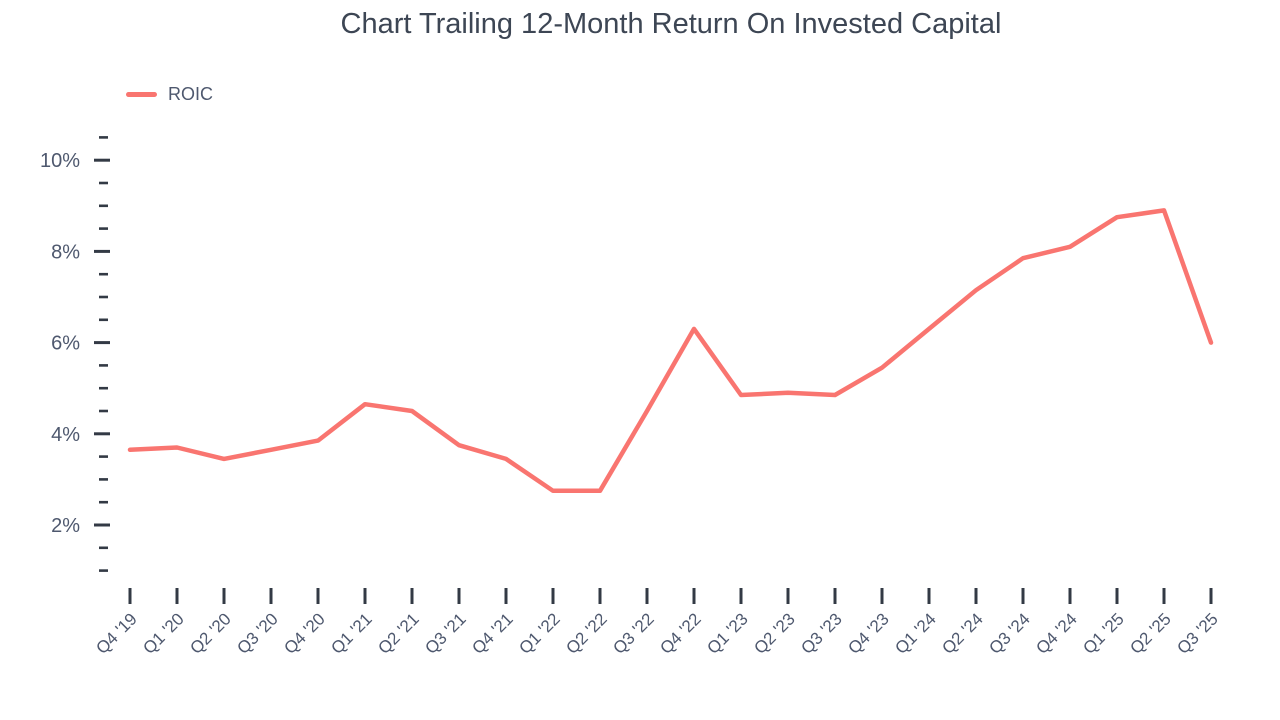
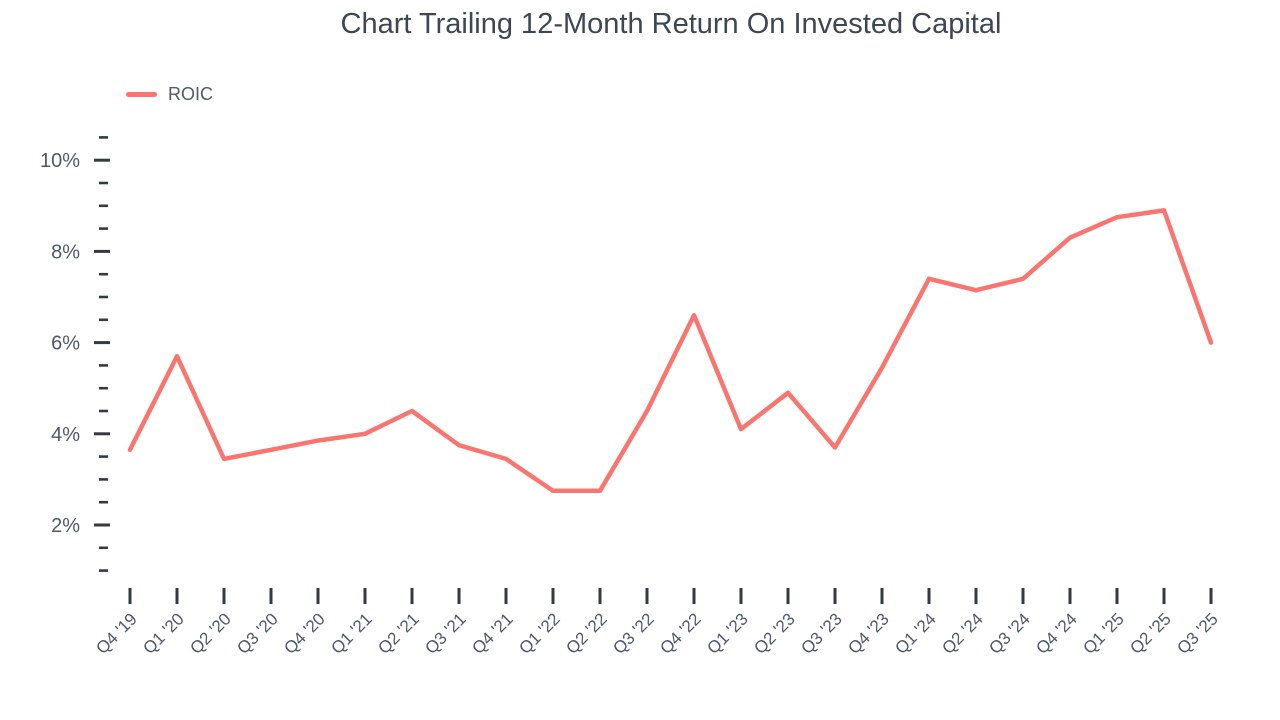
Q1 '20: 3.7% -> 5.7%
Q1 '21: 4.7% -> 4.0%
Q4 '22: 6.3% -> 6.6%
Q1 '23: 4.8% -> 4.1%
Q3 '23: 4.8% -> 3.7%
Q1 '24: 6.3% -> 7.4%
Q3 '24: 7.8% -> 7.4%
Q4 '24: 8.1% -> 8.3%
